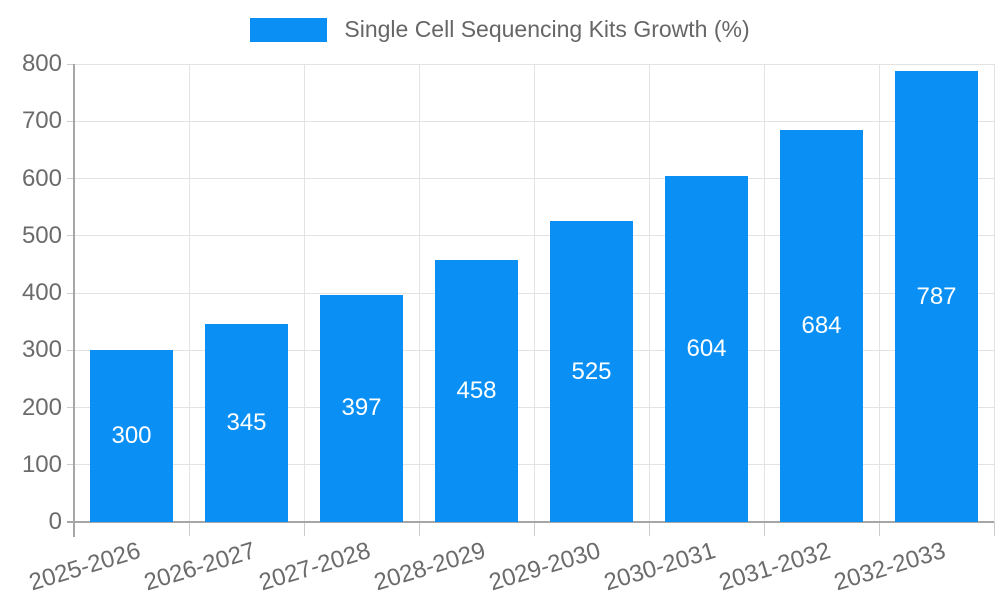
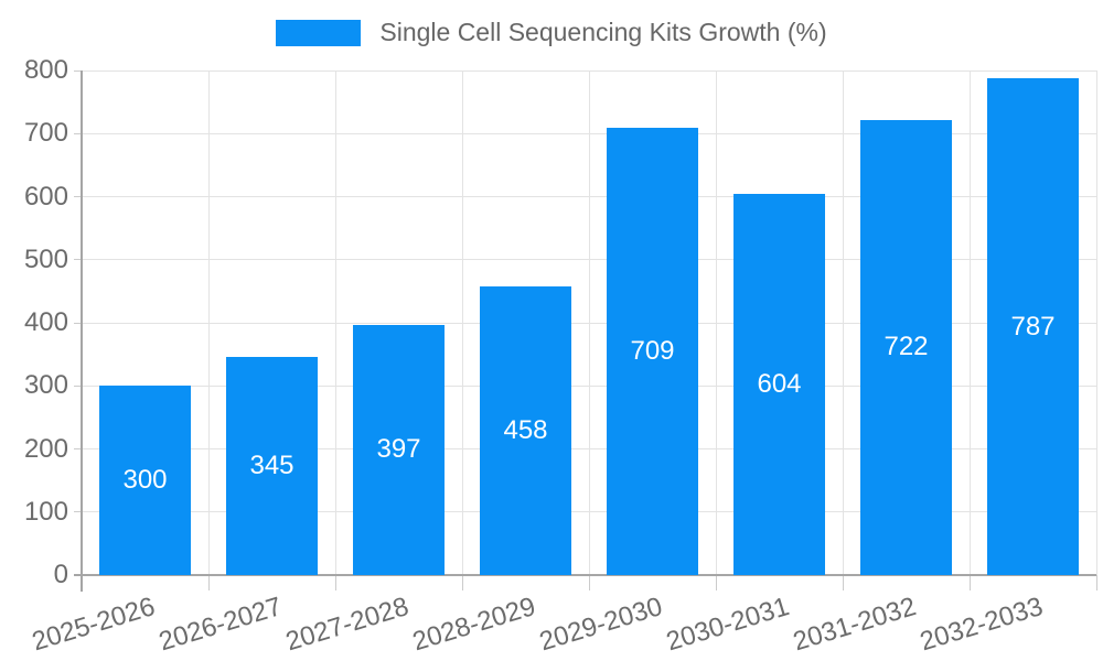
2029-2030: 525 -> 709
2031-2032: 684 -> 722
